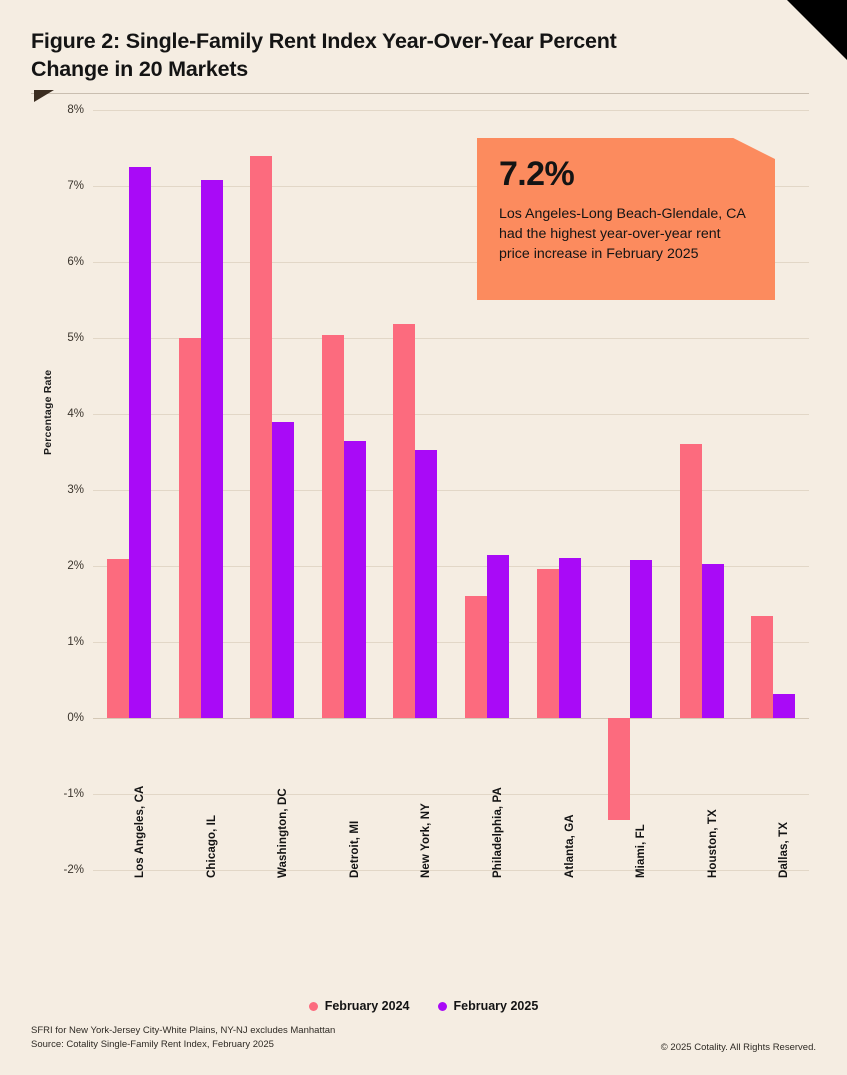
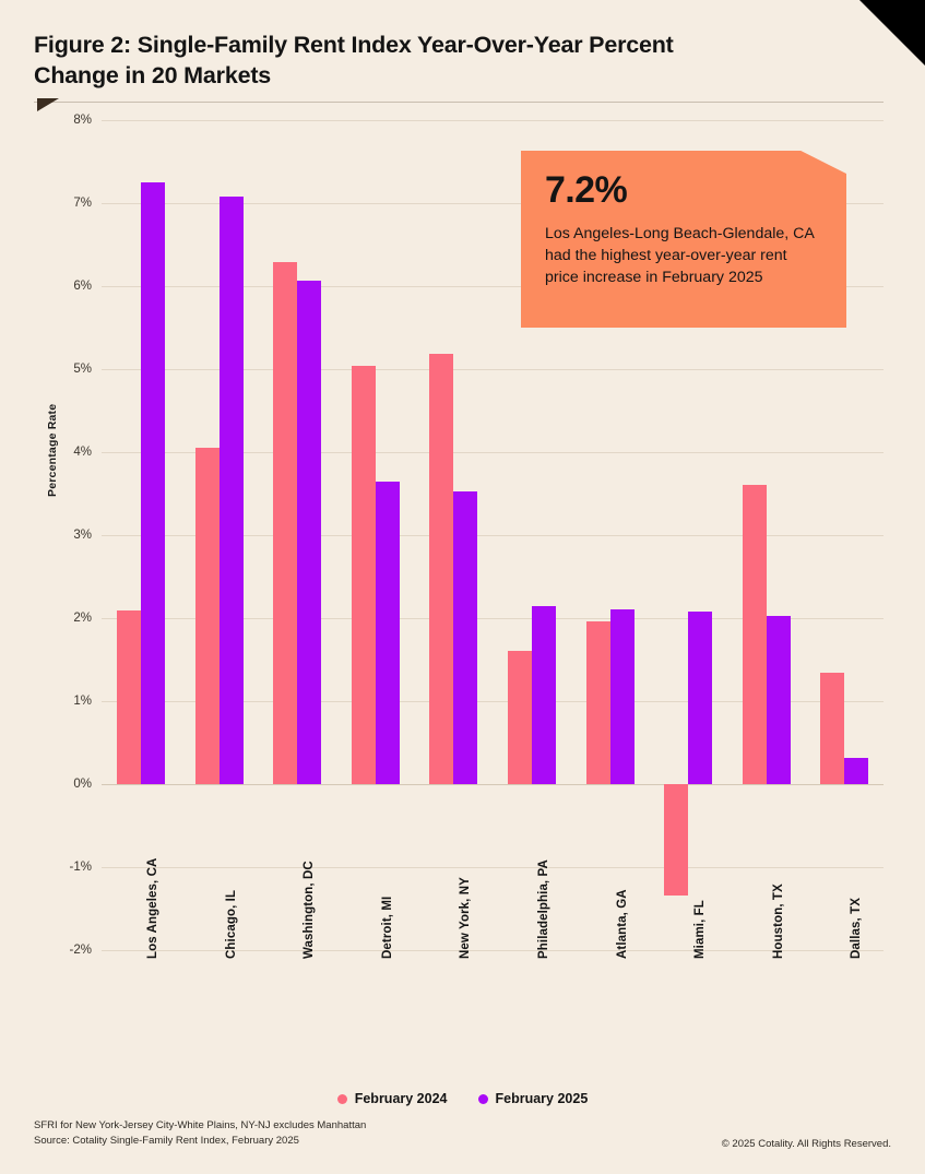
February 2024/Chicago, IL: 5.0% -> 4.0%
February 2024/Washington, DC: 7.4% -> 6.3%
February 2025/Washington, DC: 3.9% -> 6.1%
